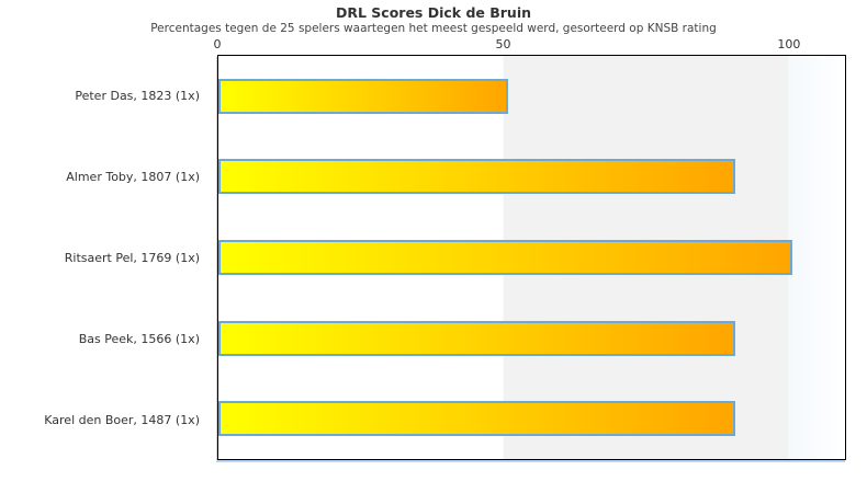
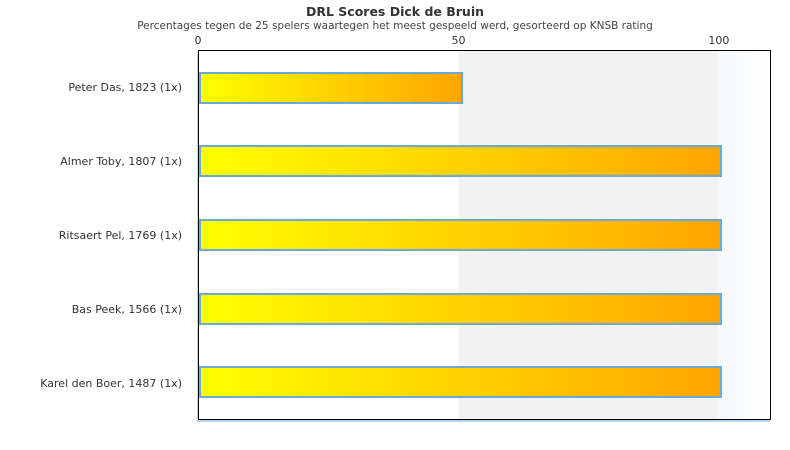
Almer Toby, 1807 (1x): 90 -> 100
Bas Peek, 1566 (1x): 90 -> 100
Karel den Boer, 1487 (1x): 90 -> 100
